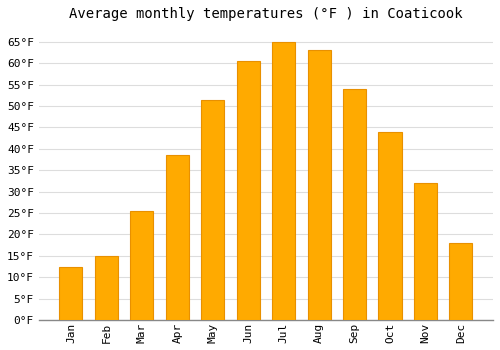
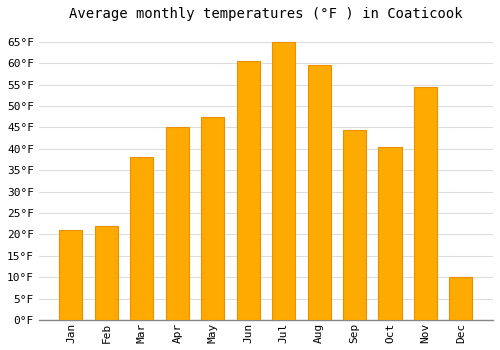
Jan: 12.5°F -> 21.0°F
Feb: 15.0°F -> 22.0°F
Mar: 25.5°F -> 38.0°F
Apr: 38.5°F -> 45.0°F
May: 51.5°F -> 47.5°F
Aug: 63.0°F -> 59.5°F
Sep: 54.0°F -> 44.5°F
Oct: 44.0°F -> 40.5°F
Nov: 32.0°F -> 54.5°F
Dec: 18.0°F -> 10.0°F
